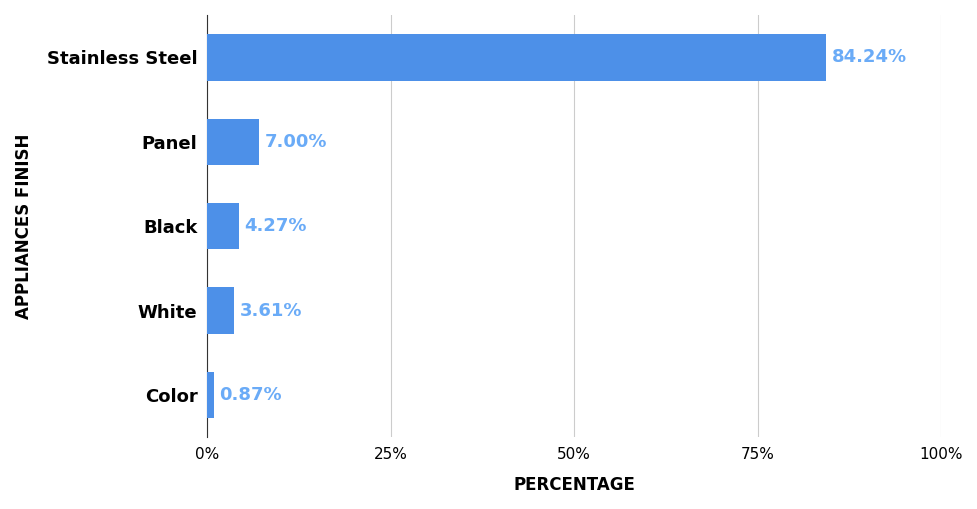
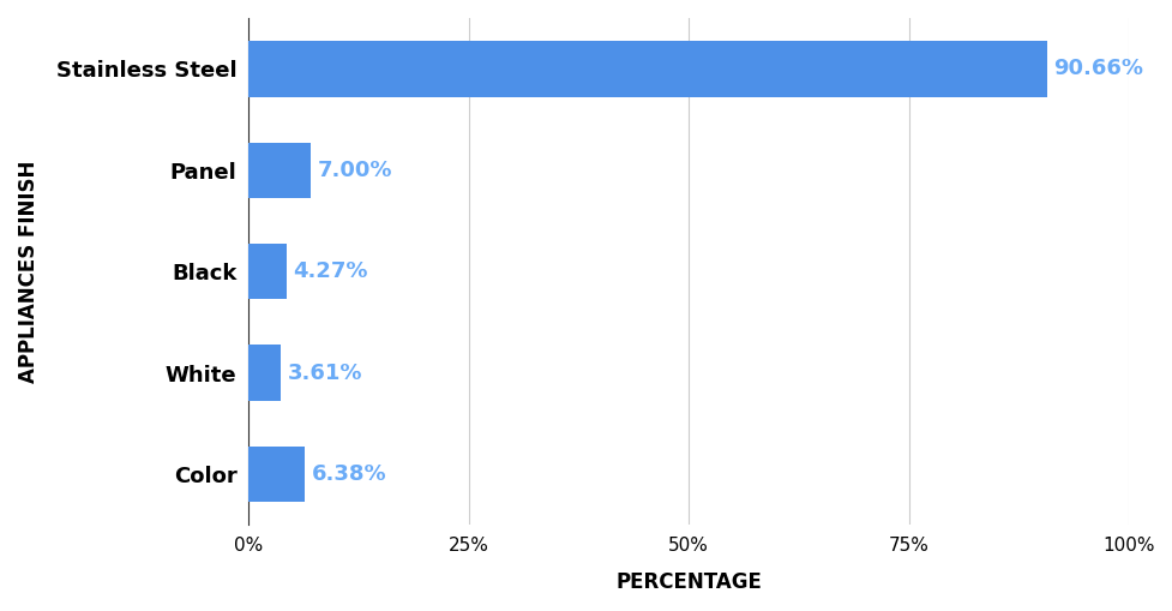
Stainless Steel: 84.24% -> 90.66%
Color: 0.87% -> 6.38%
